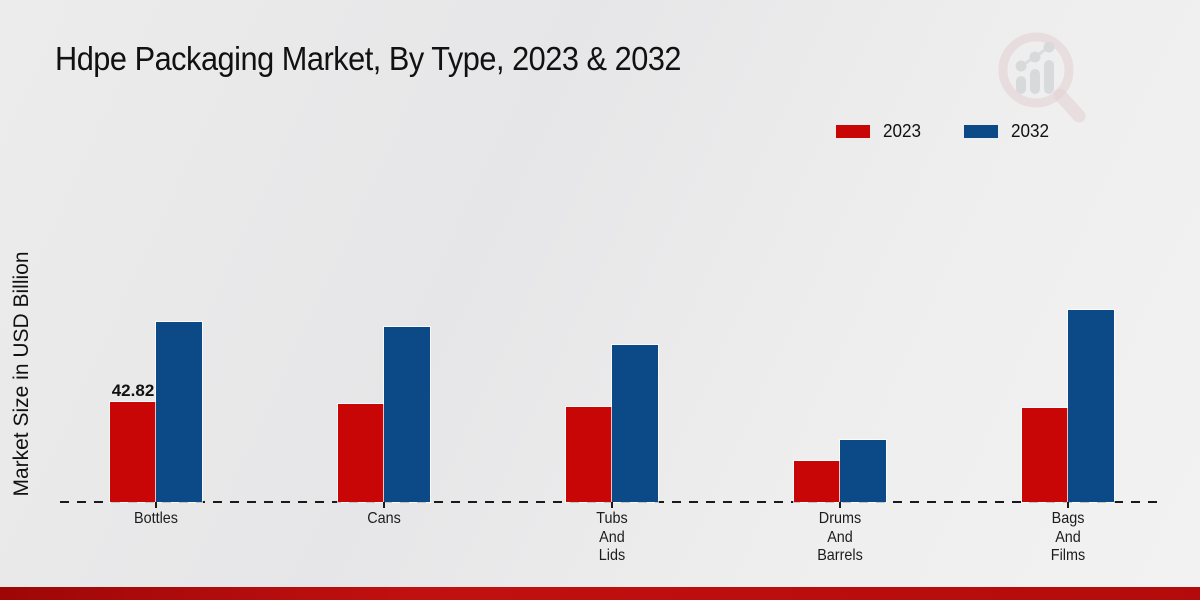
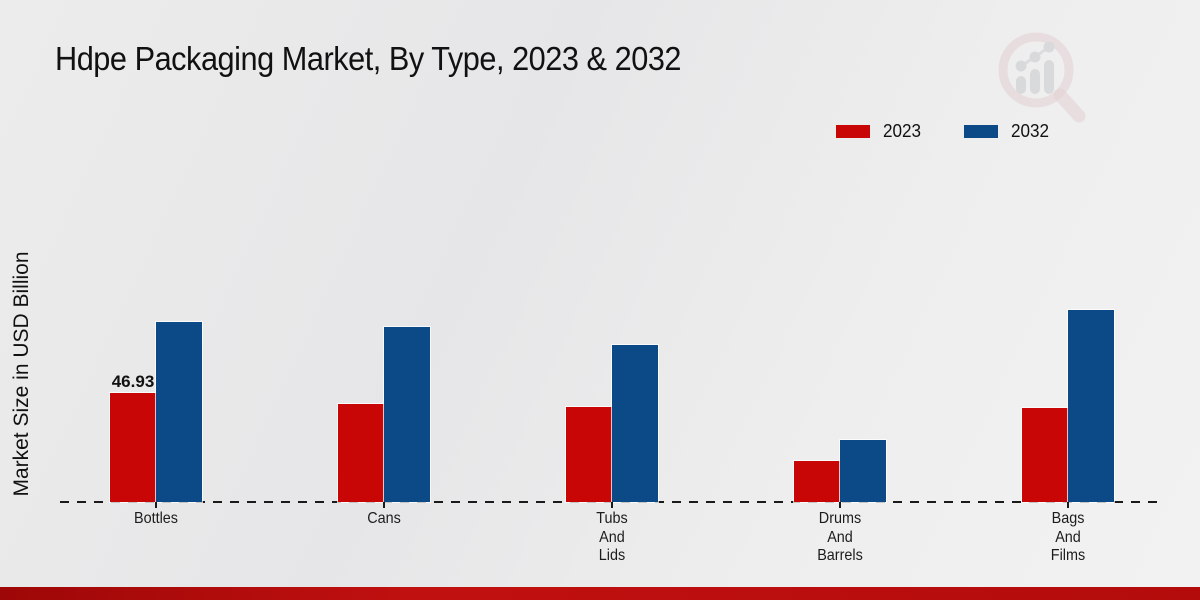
2023/Bottles: 42.82 -> 46.93
